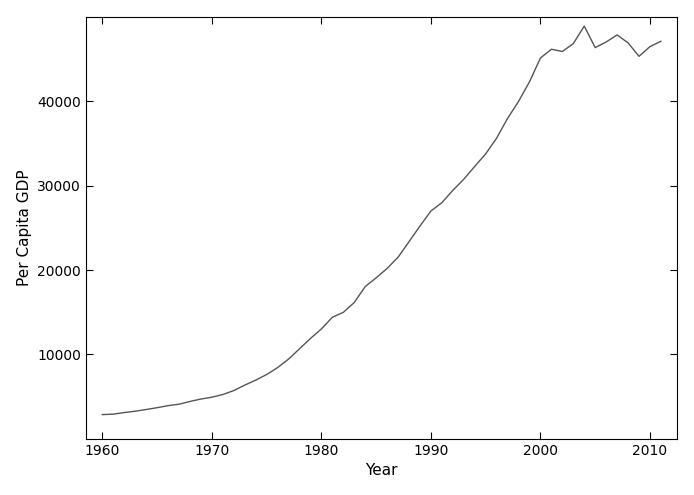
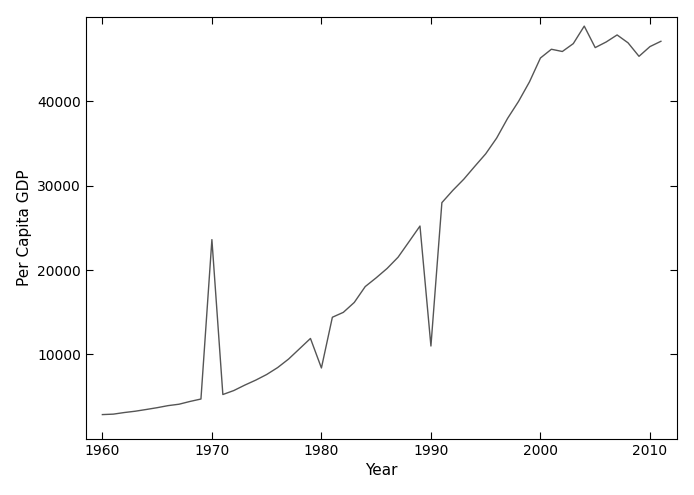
1970: 4900 -> 23600
1980: 13000 -> 8400
1990: 27000 -> 11000
